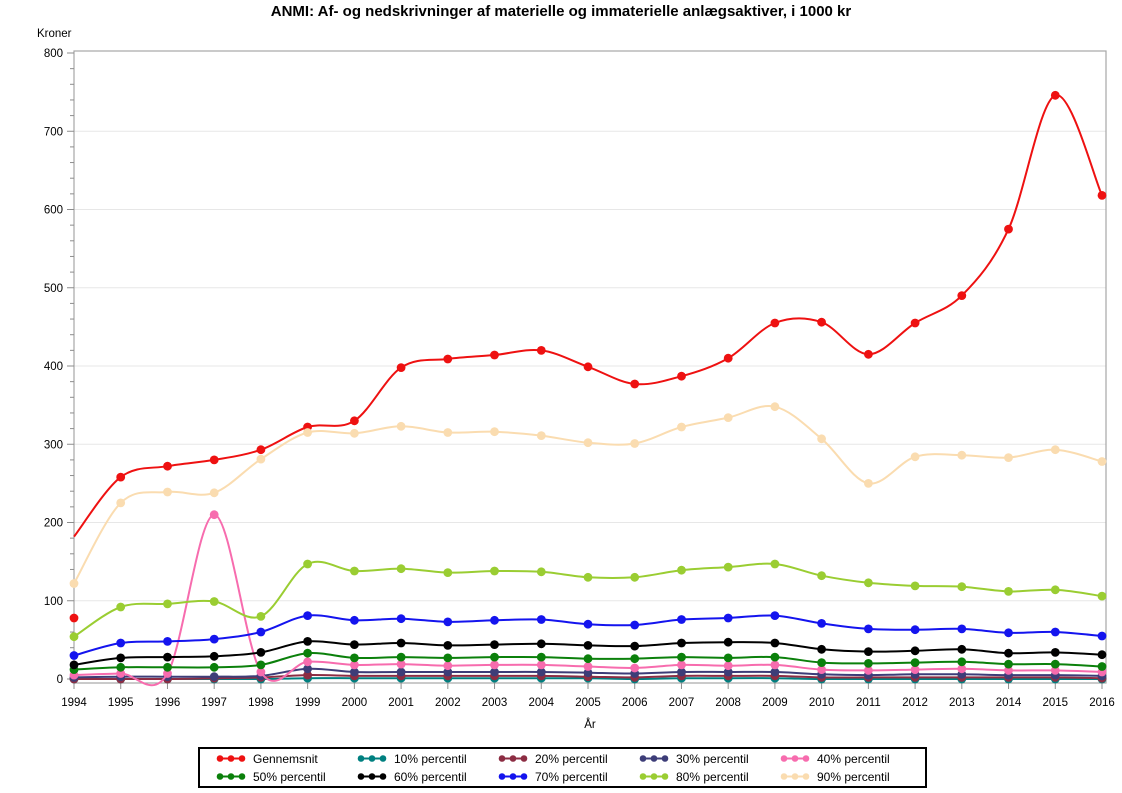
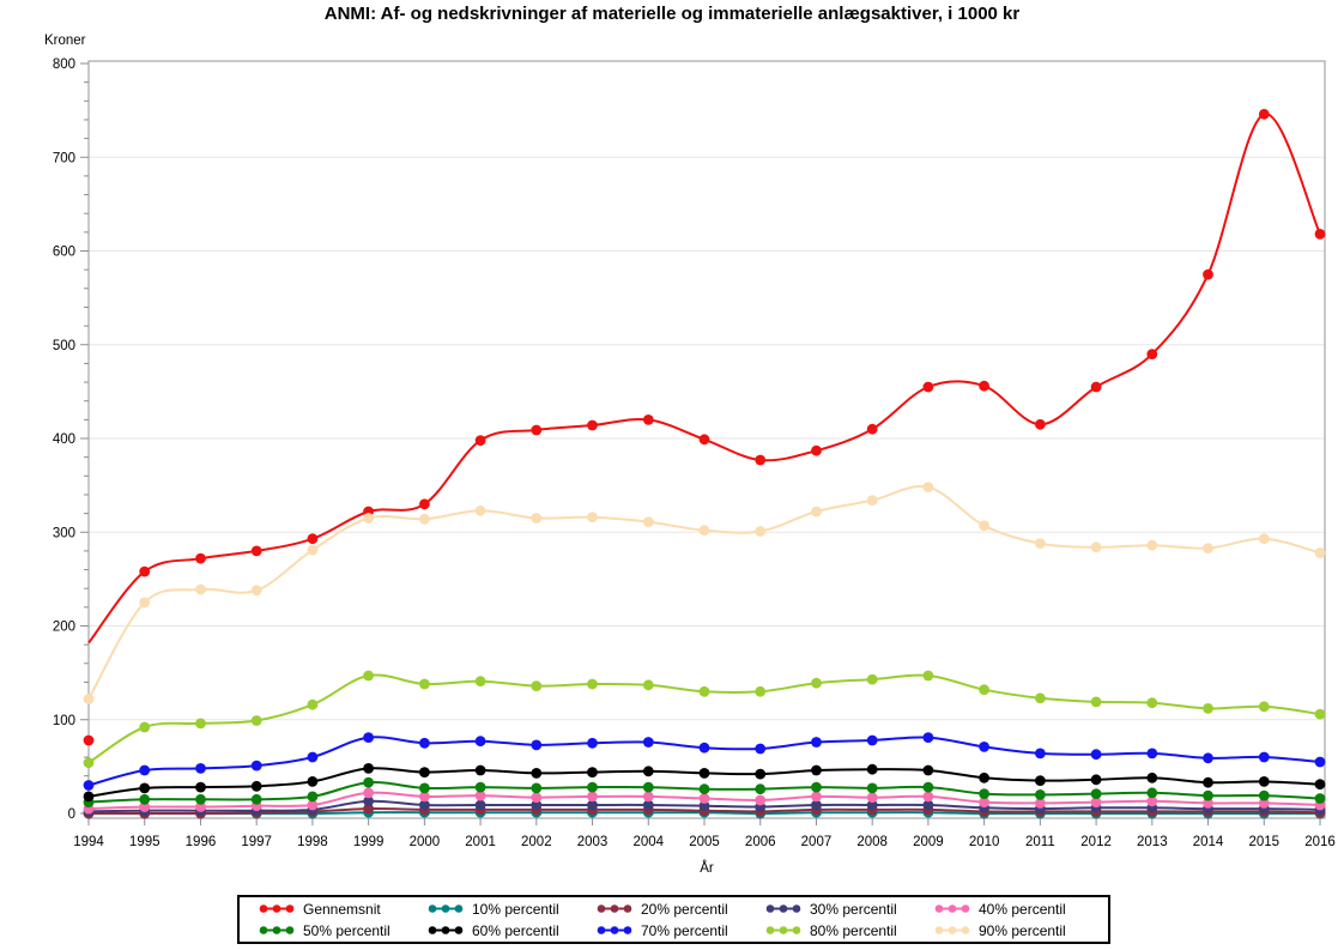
40% percentil/1997: 210 -> 10
80% percentil/1998: 80 -> 120
90% percentil/2011: 250 -> 290
